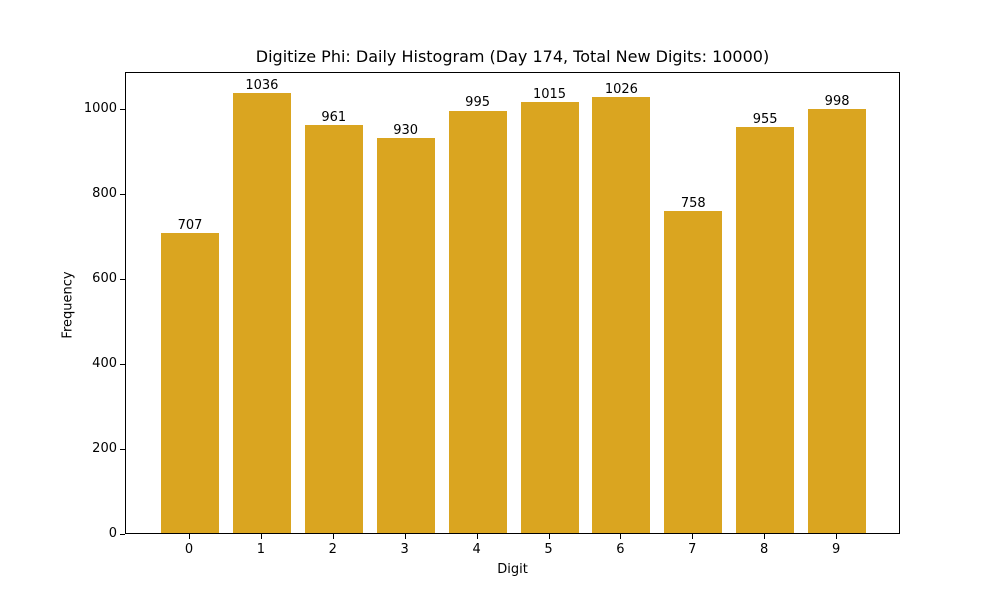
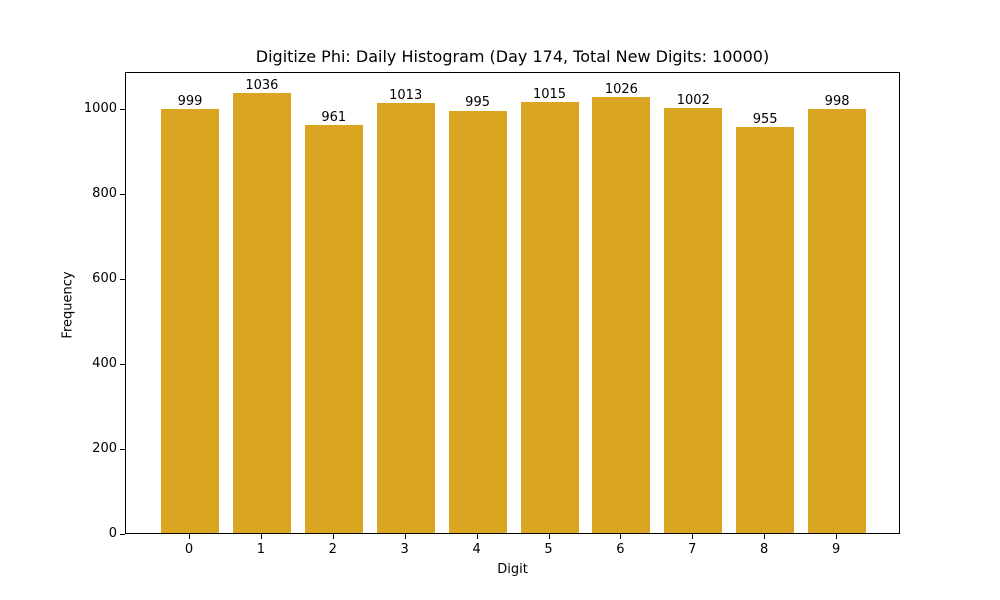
0: 707 -> 999
3: 930 -> 1013
7: 758 -> 1002
